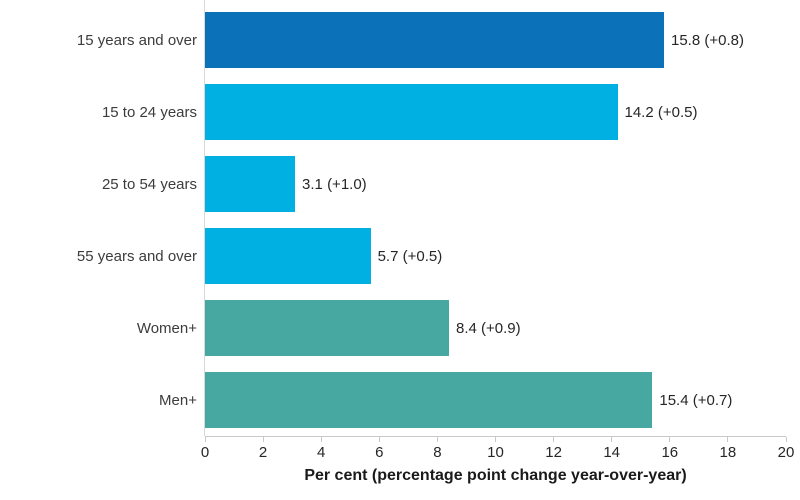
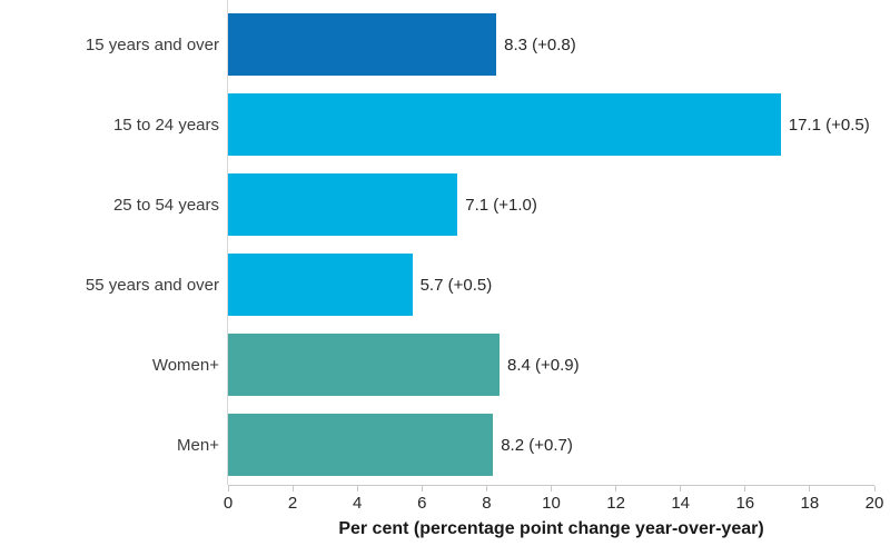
15 years and over: 15.8 -> 8.3
15 to 24 years: 14.2 -> 17.1
25 to 54 years: 3.1 -> 7.1
Men+: 15.4 -> 8.2
